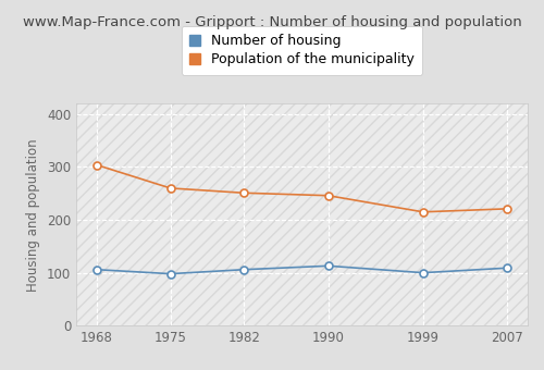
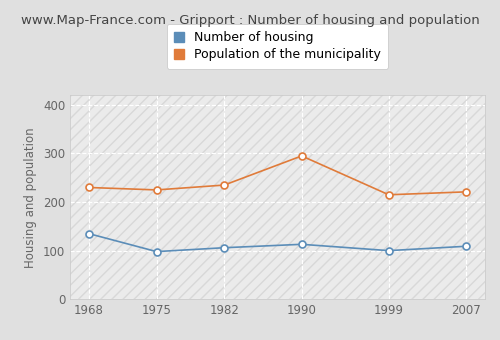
Number of housing/1968: 106 -> 135
Population of the municipality/1968: 304 -> 230
Population of the municipality/1975: 260 -> 225
Population of the municipality/1982: 251 -> 235
Population of the municipality/1990: 246 -> 295
